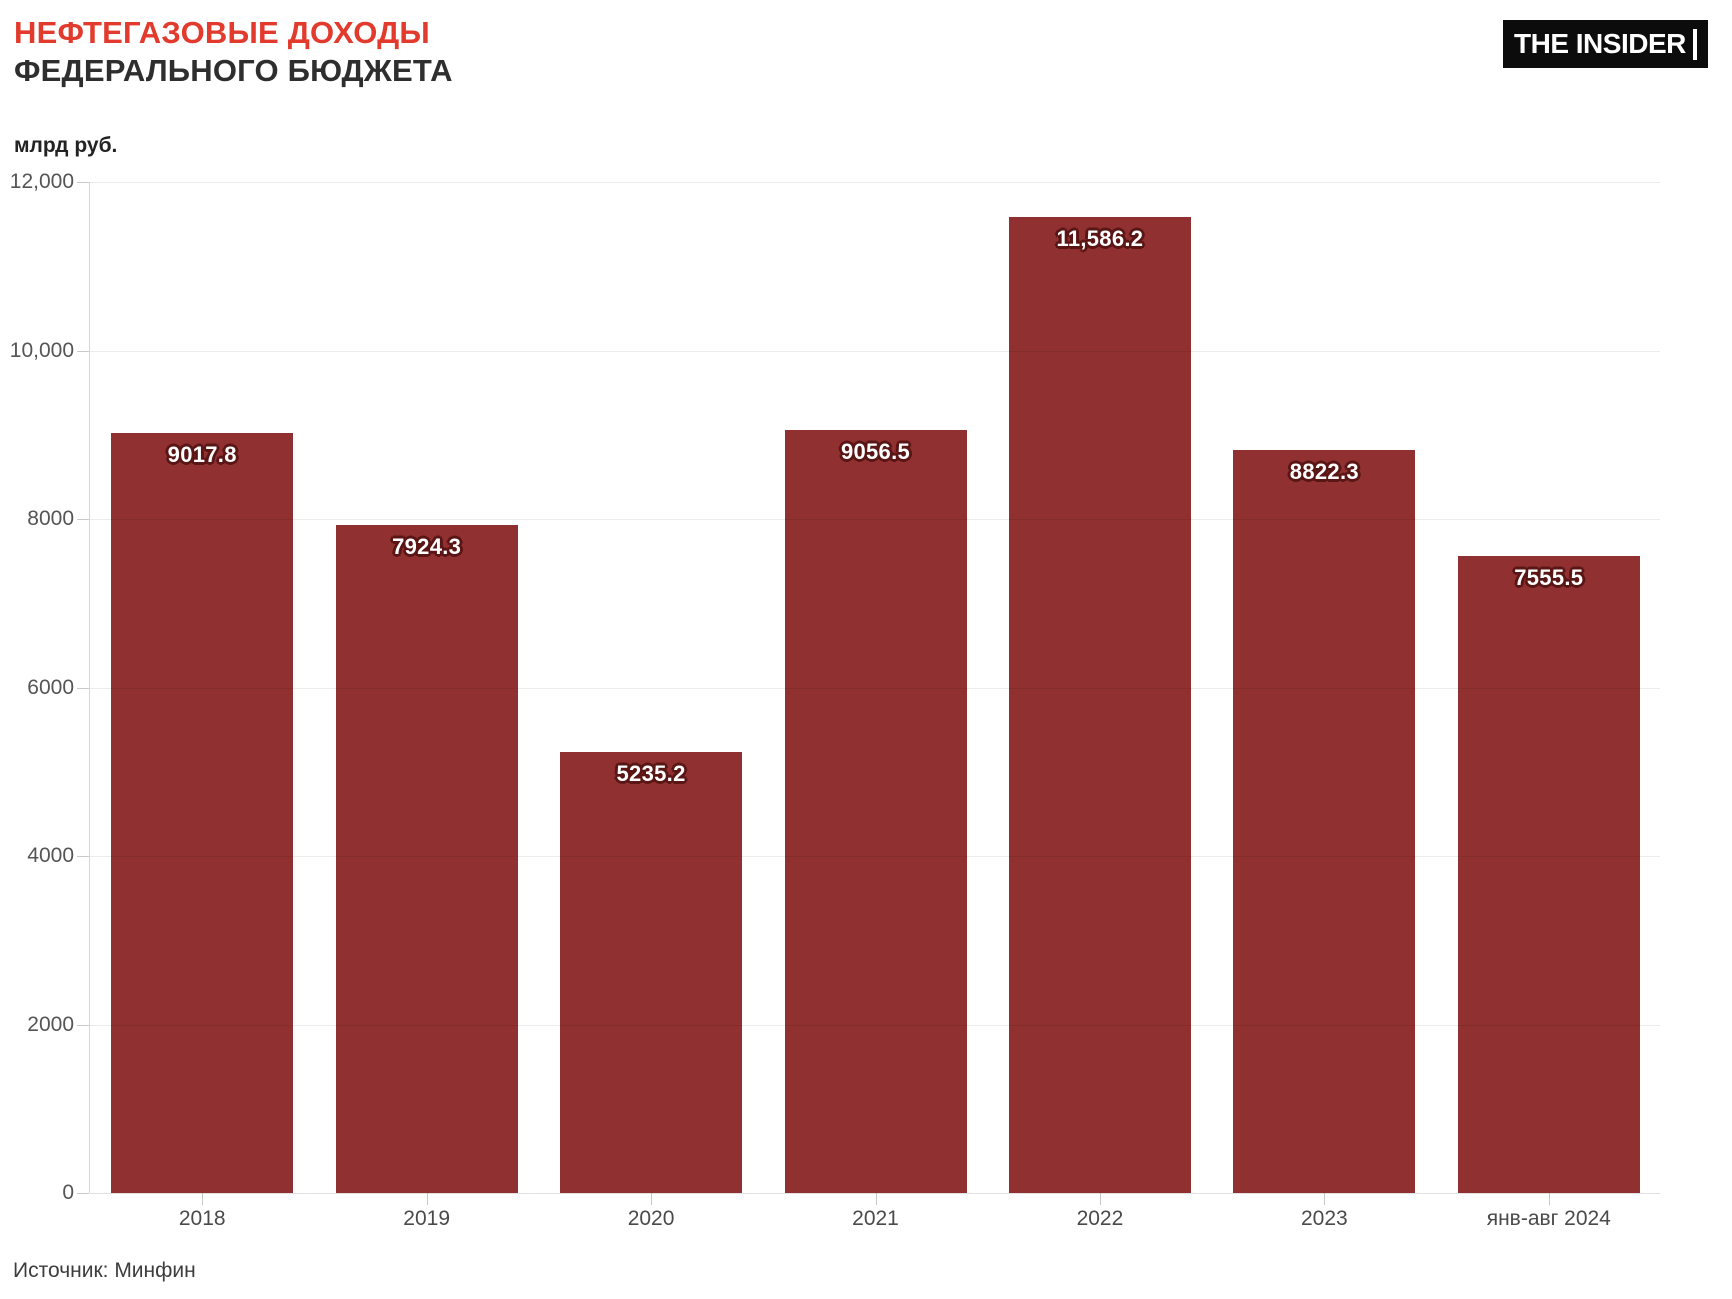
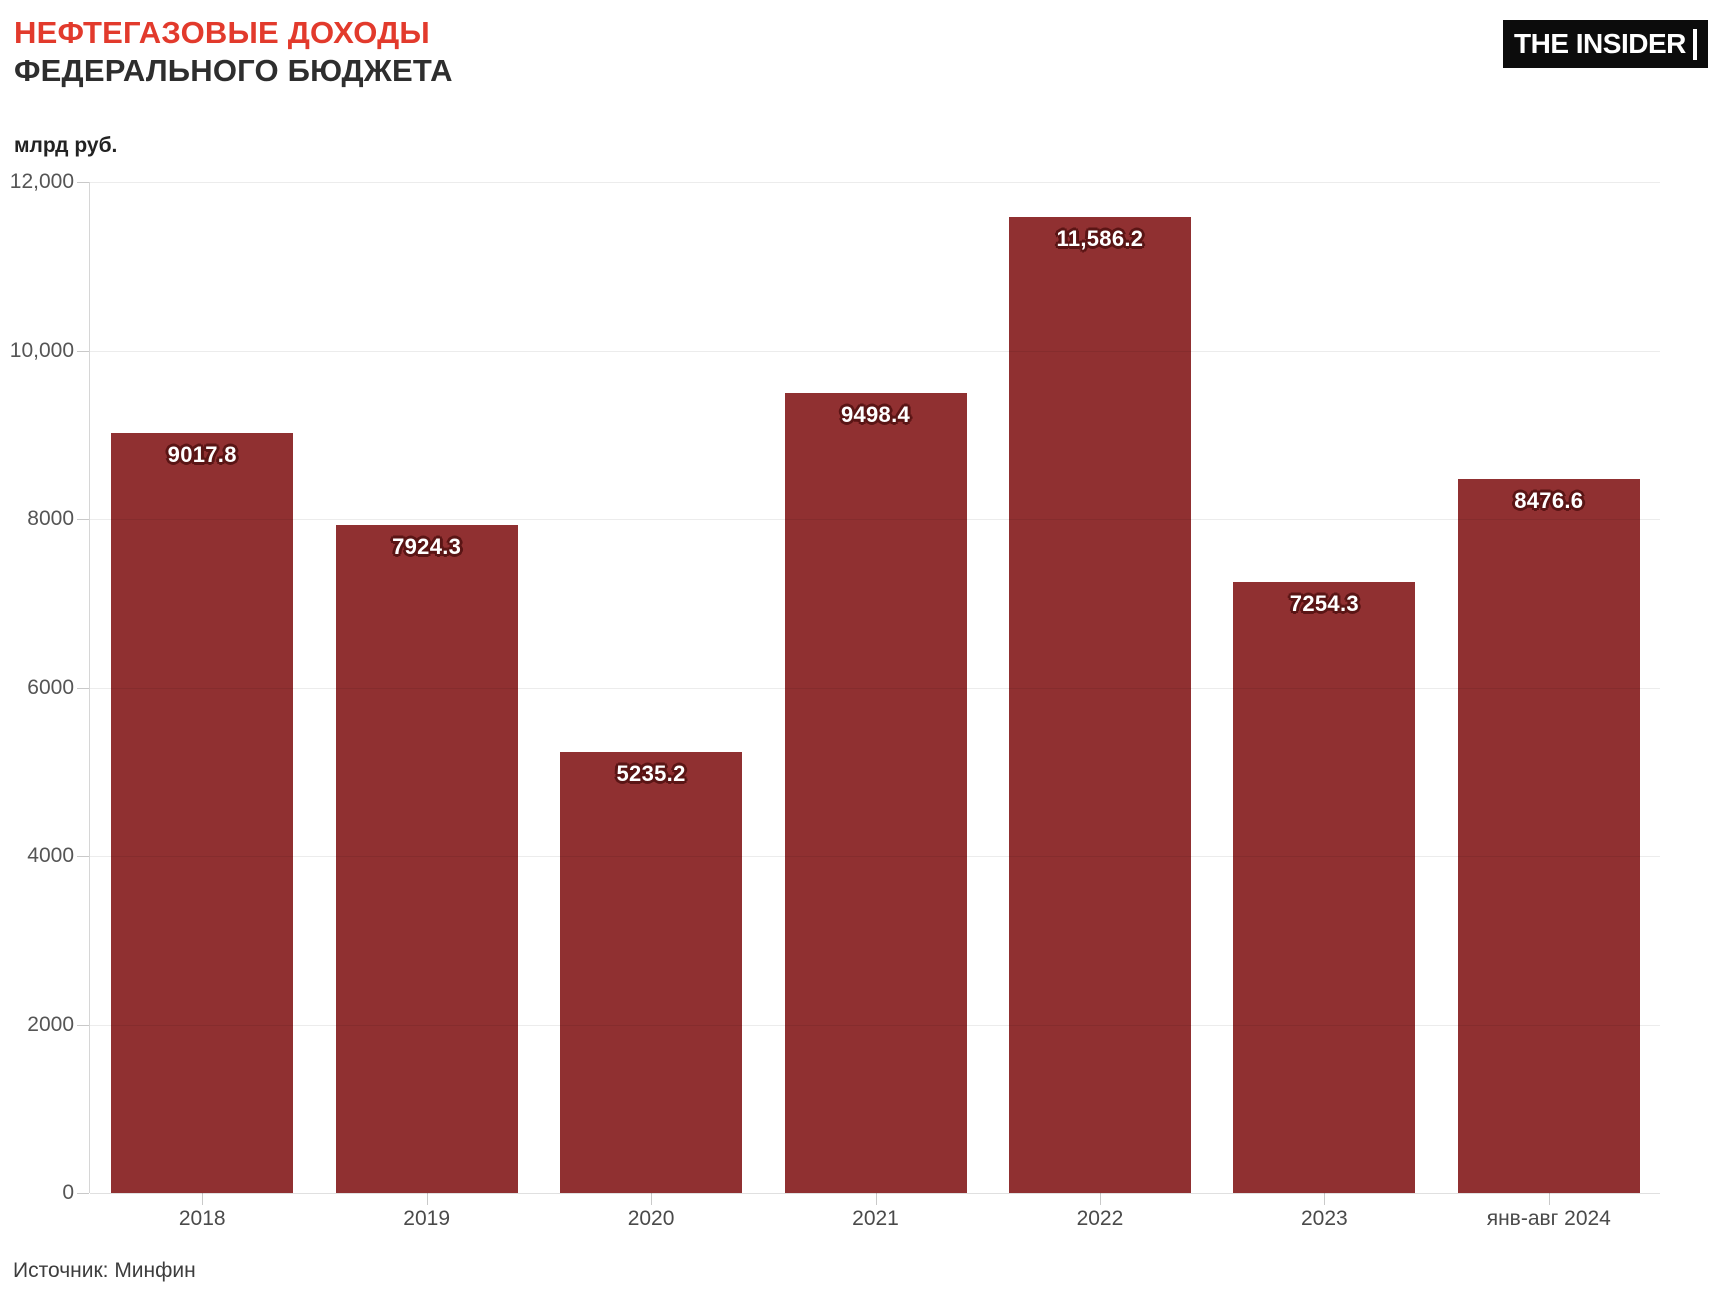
2021: 9056.5 -> 9498.4
2023: 8822.3 -> 7254.3
янв-авг 2024: 7555.5 -> 8476.6
